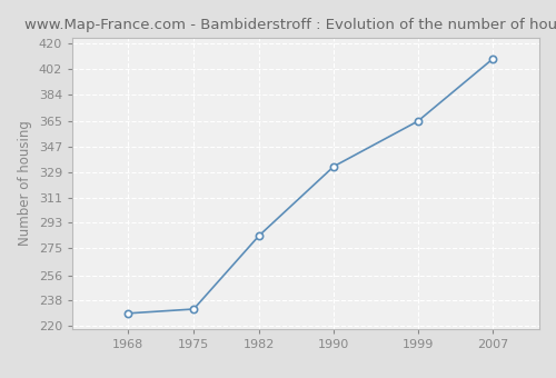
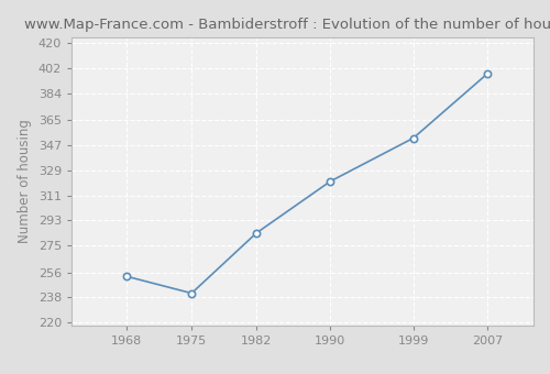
1968: 229 -> 253
1975: 232 -> 241
1990: 333 -> 321
1999: 365 -> 352
2007: 409 -> 398
